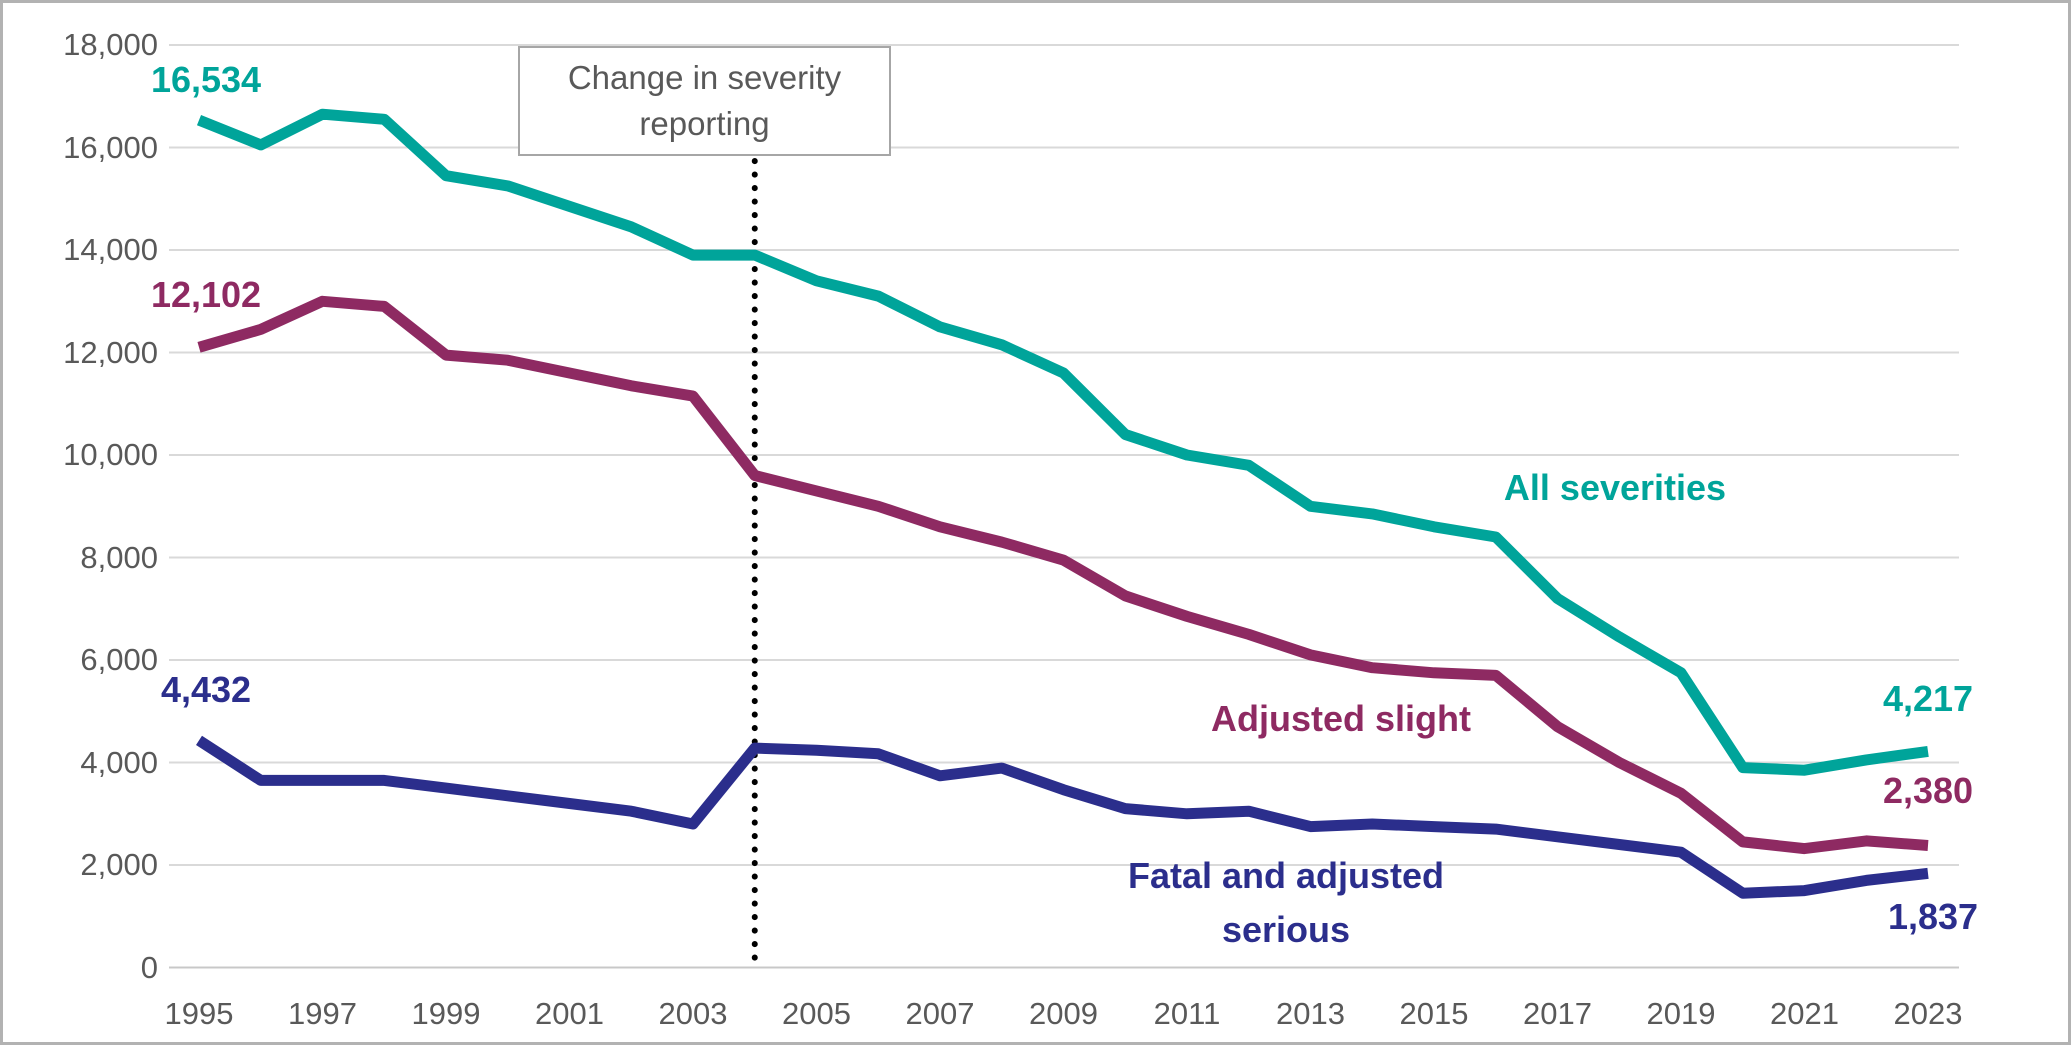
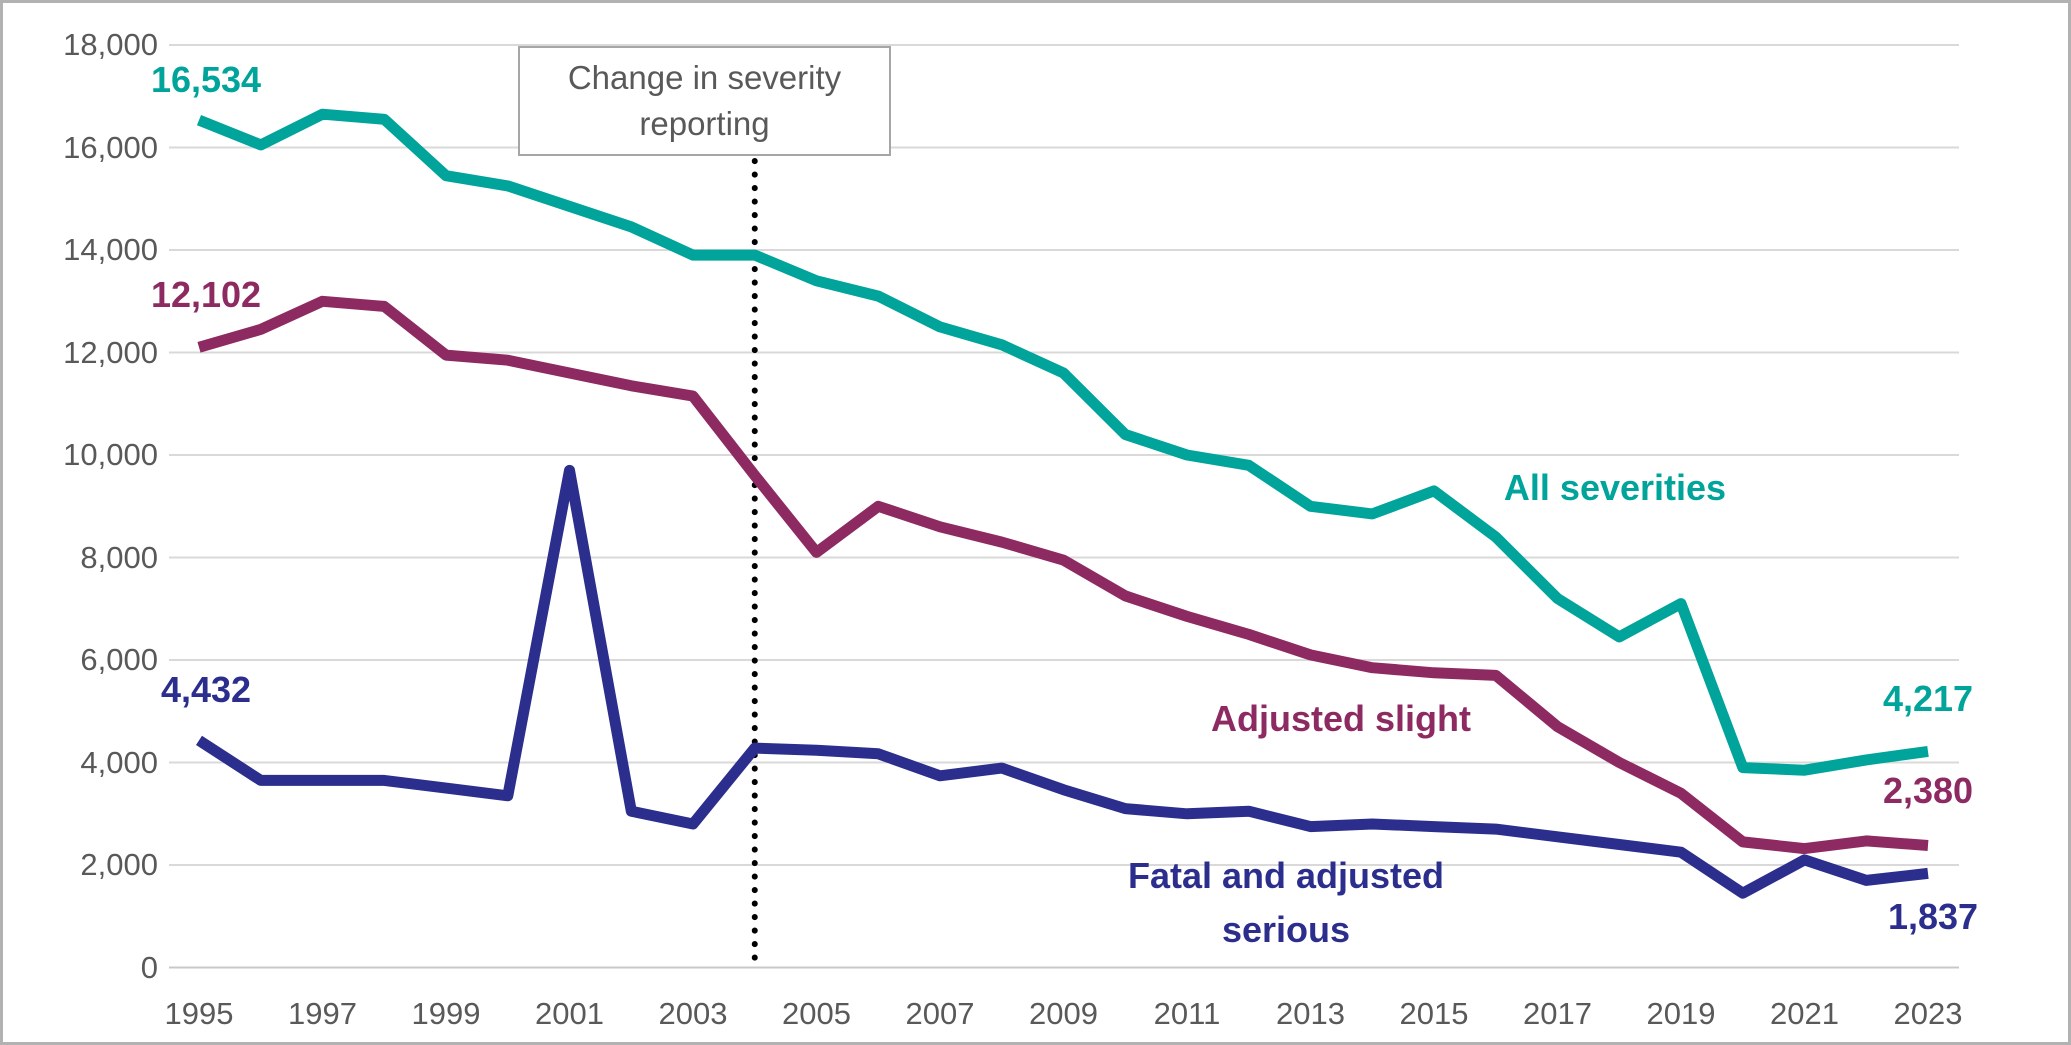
Fatal and adjusted serious/2001: 3200 -> 9700
Adjusted slight/2005: 9300 -> 8100
All severities/2015: 8600 -> 9300
All severities/2019: 5800 -> 7100
Fatal and adjusted serious/2021: 1500 -> 2100
